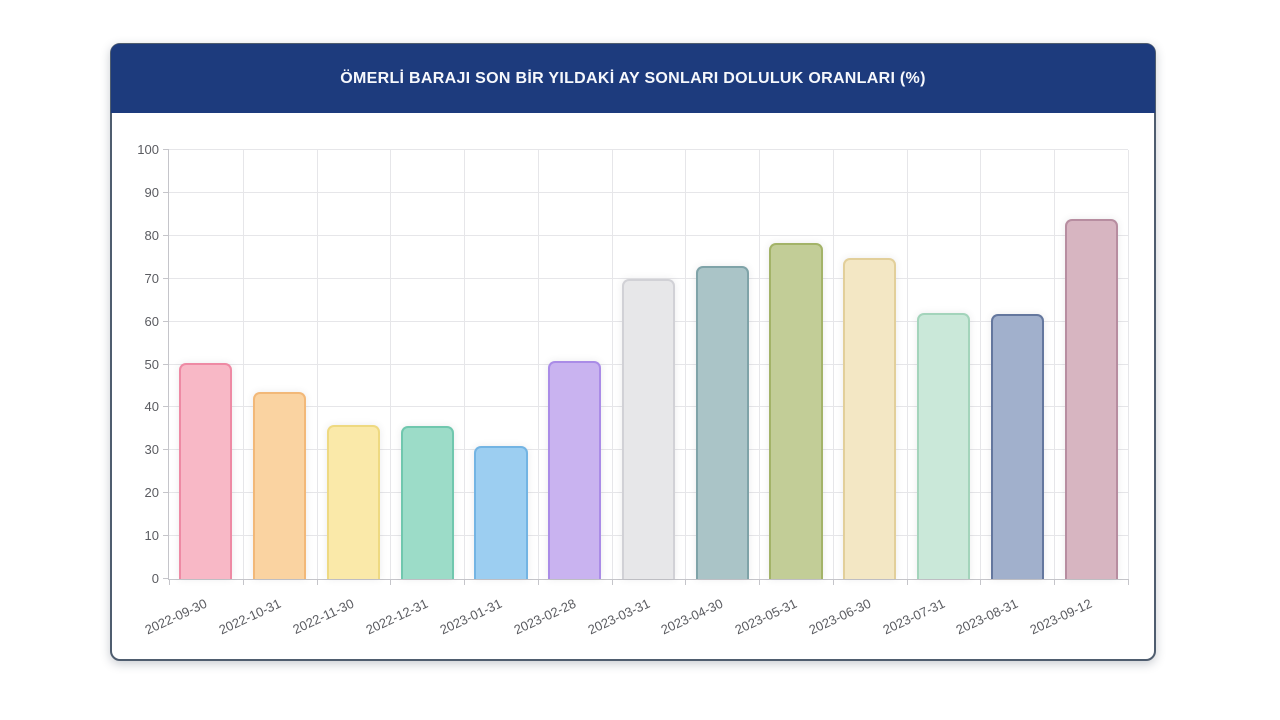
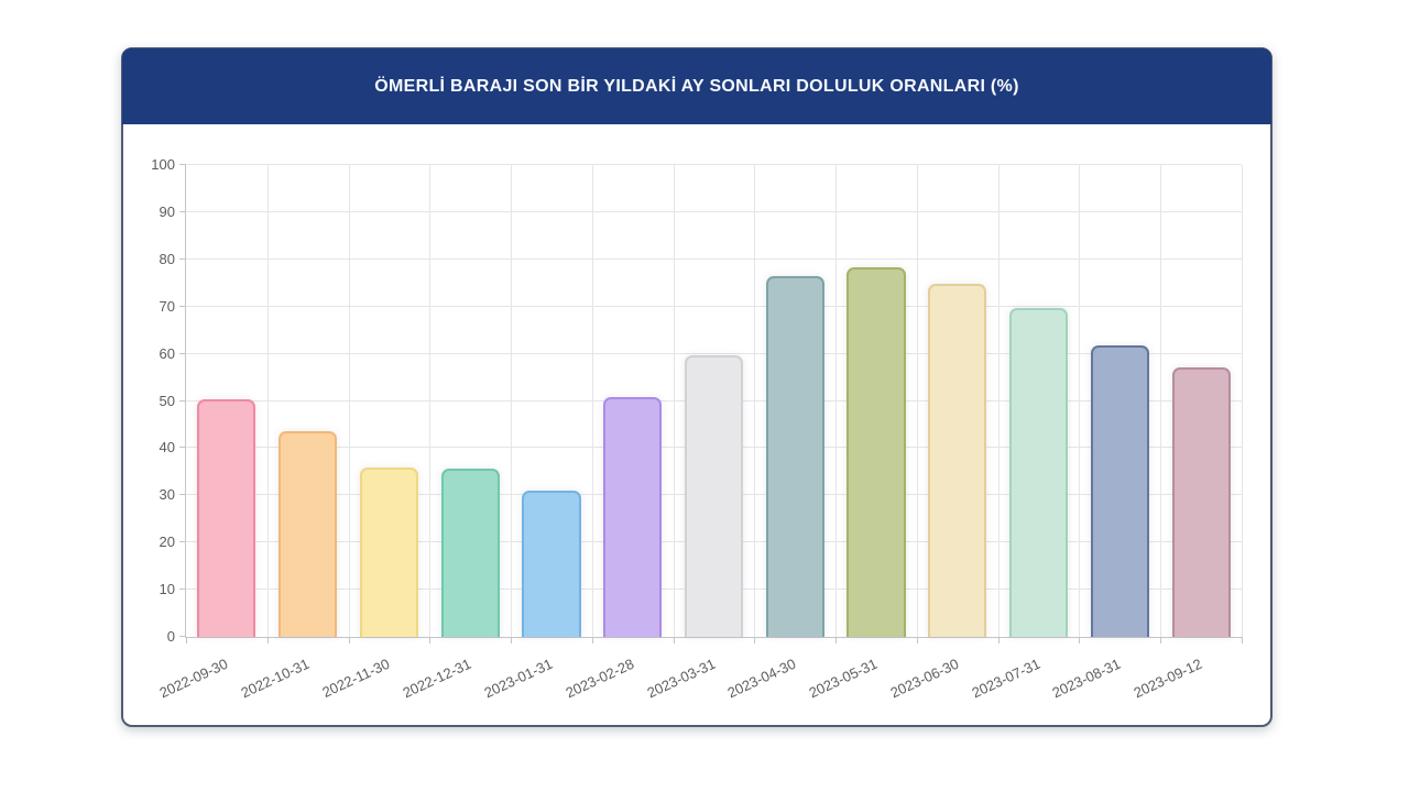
2023-03-31: 70 -> 60
2023-04-30: 73 -> 76
2023-07-31: 62 -> 70
2023-09-12: 84 -> 57
